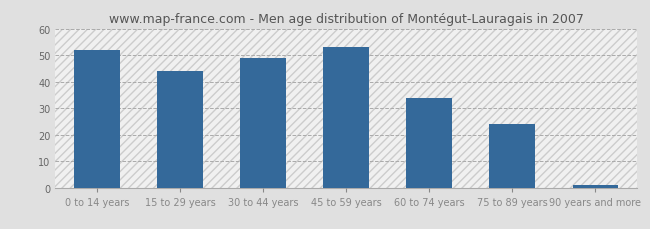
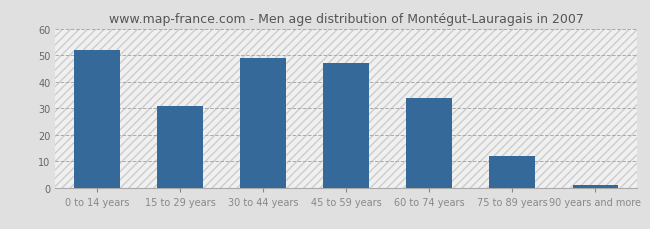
15 to 29 years: 44 -> 31
45 to 59 years: 53 -> 47
75 to 89 years: 24 -> 12
